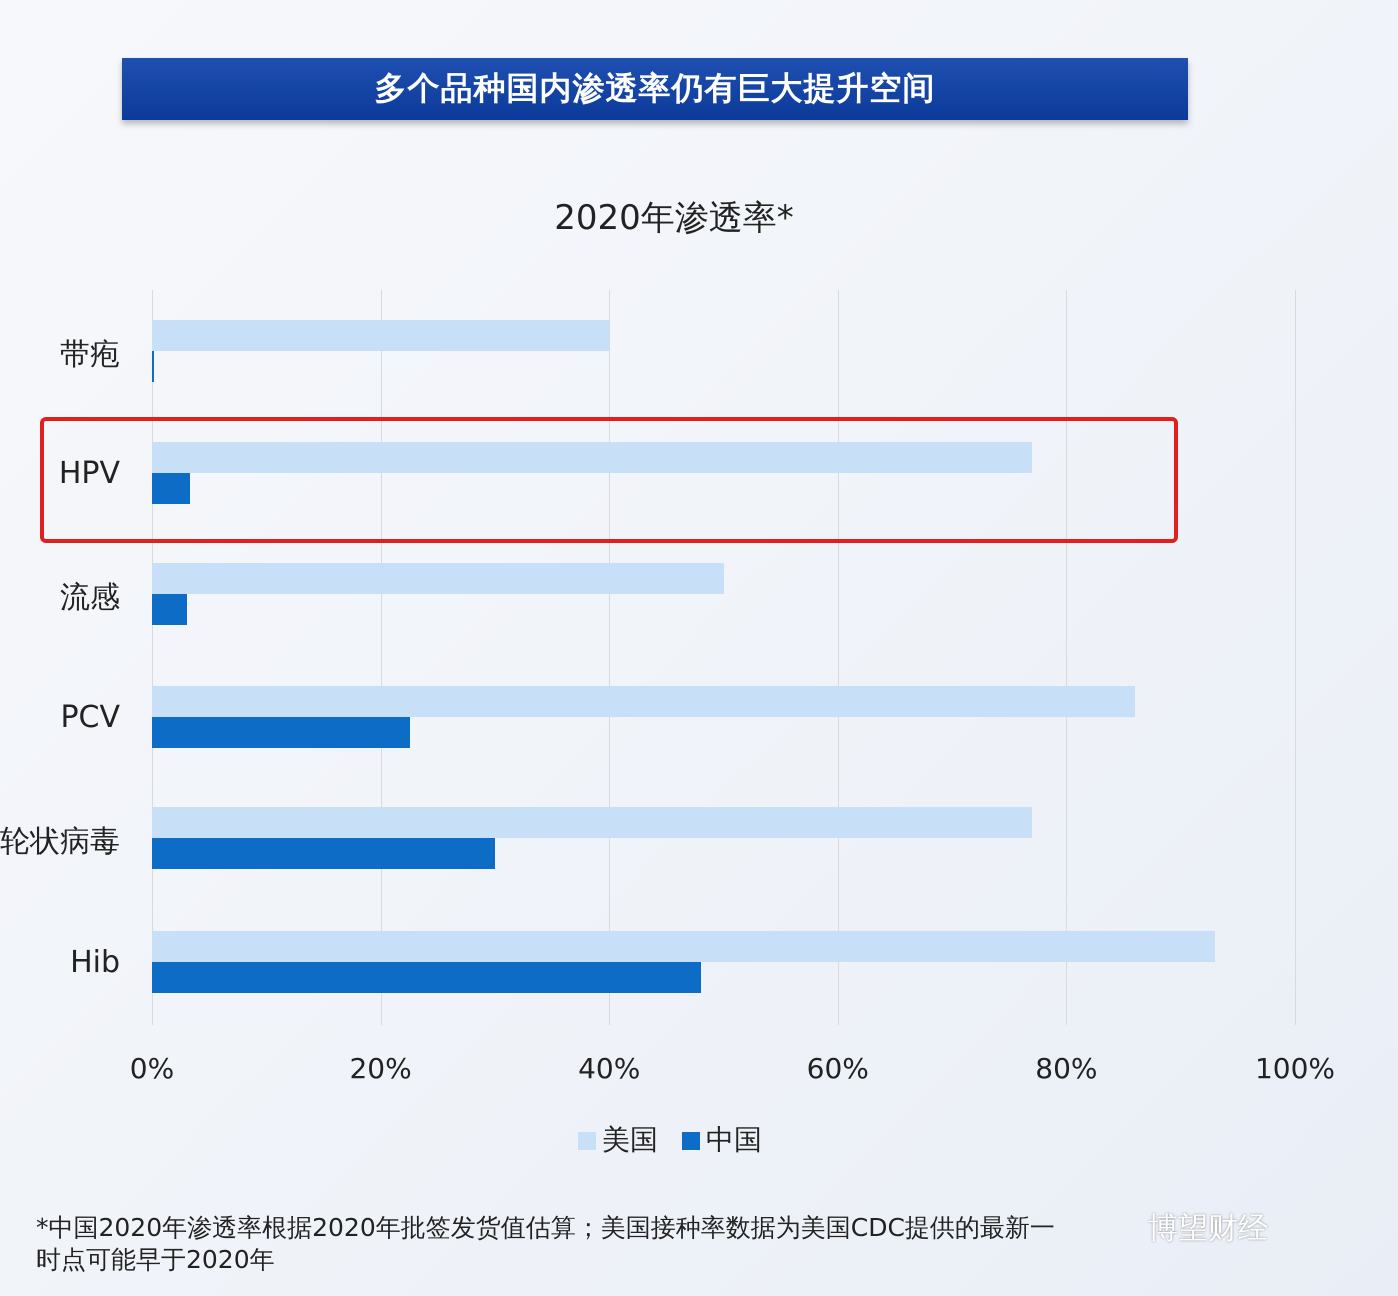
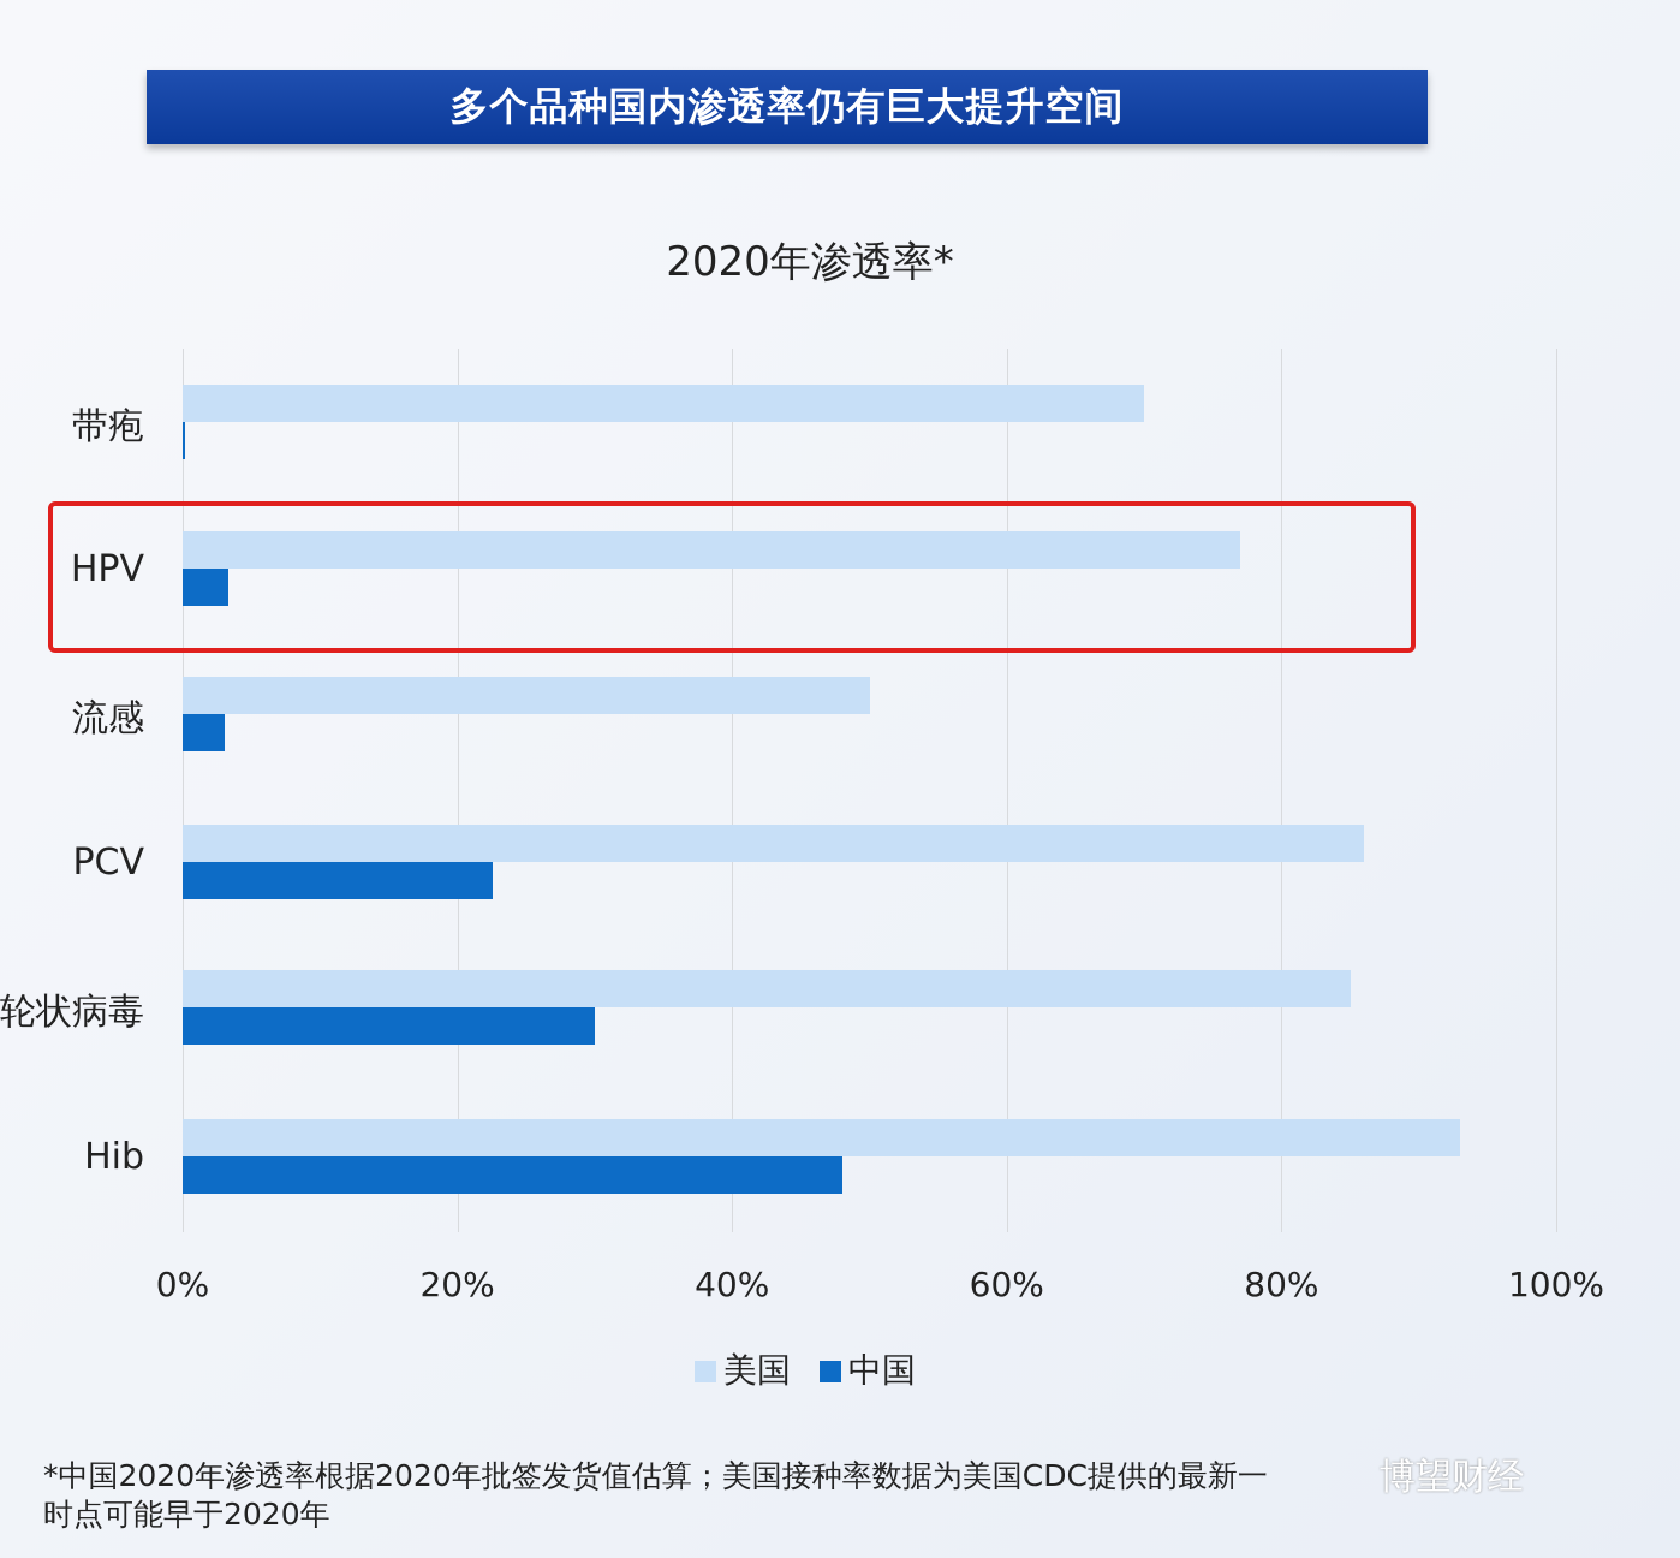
美国/带疱: 40% -> 70%
美国/轮状病毒: 77% -> 85%
